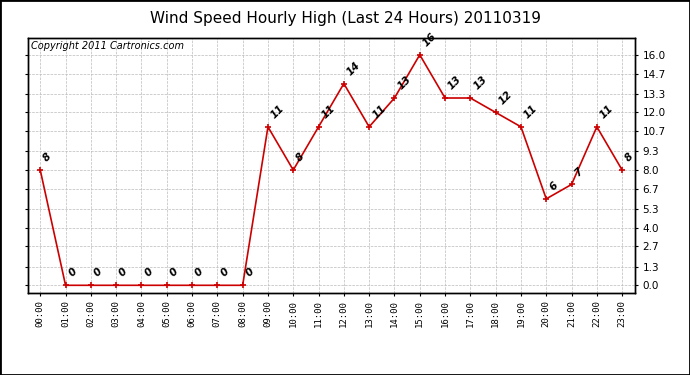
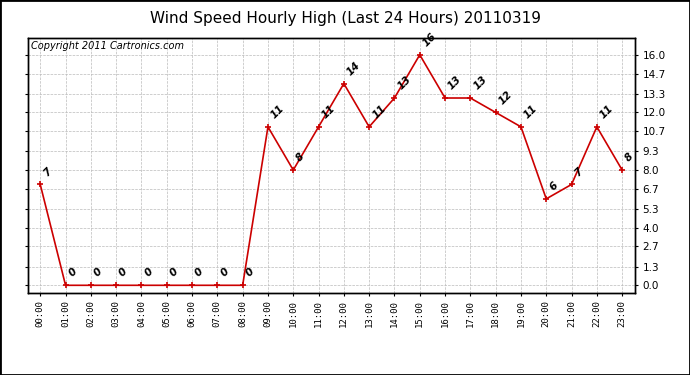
00:00: 8 -> 7
